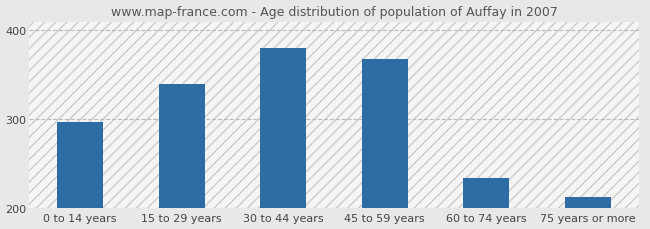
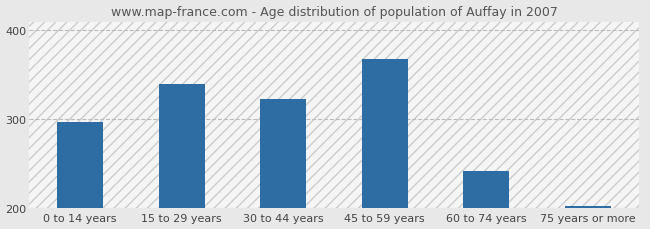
30 to 44 years: 380 -> 323
60 to 74 years: 234 -> 242
75 years or more: 212 -> 202
